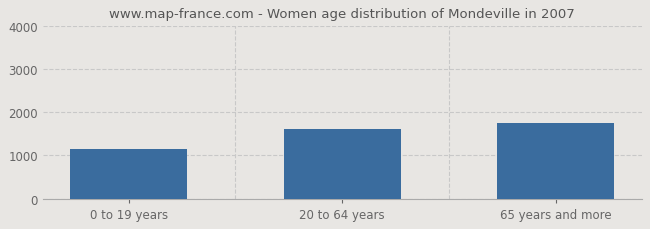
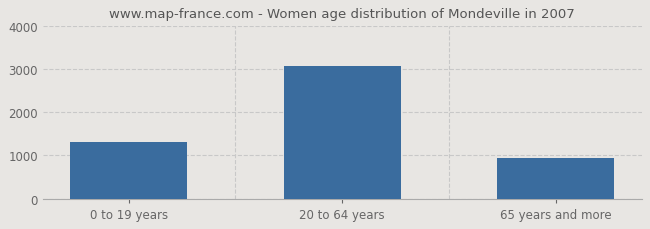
0 to 19 years: 1150 -> 1300
20 to 64 years: 1600 -> 3060
65 years and more: 1750 -> 950
